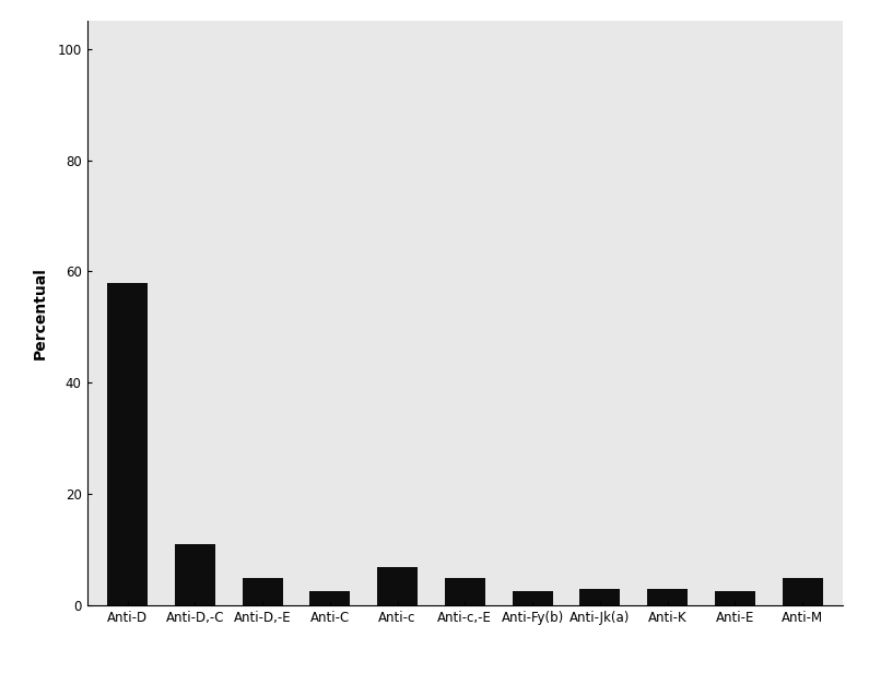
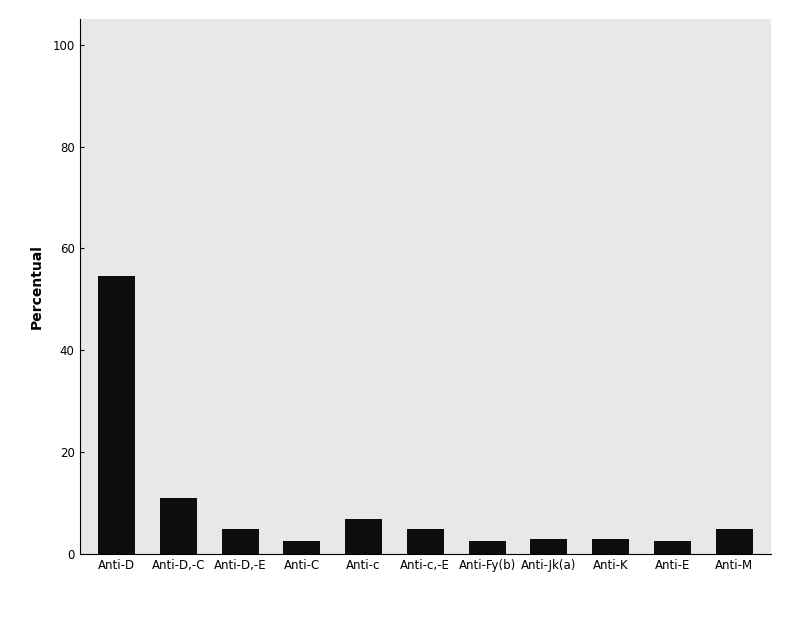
Anti-D: 58.0 -> 54.6
